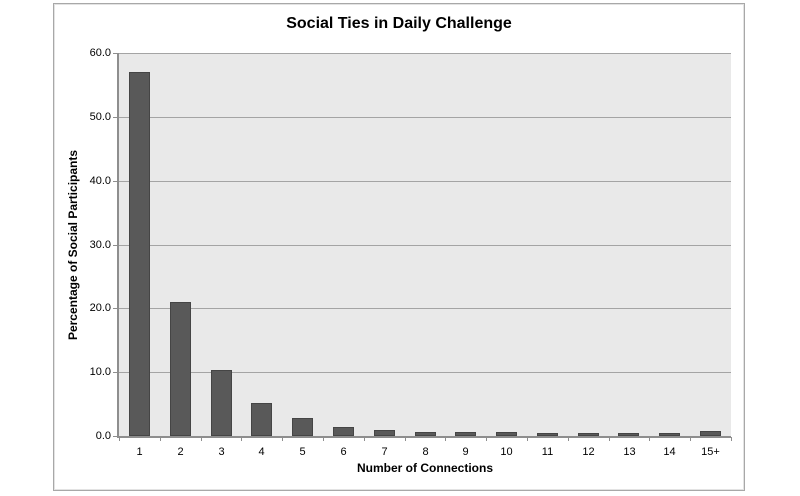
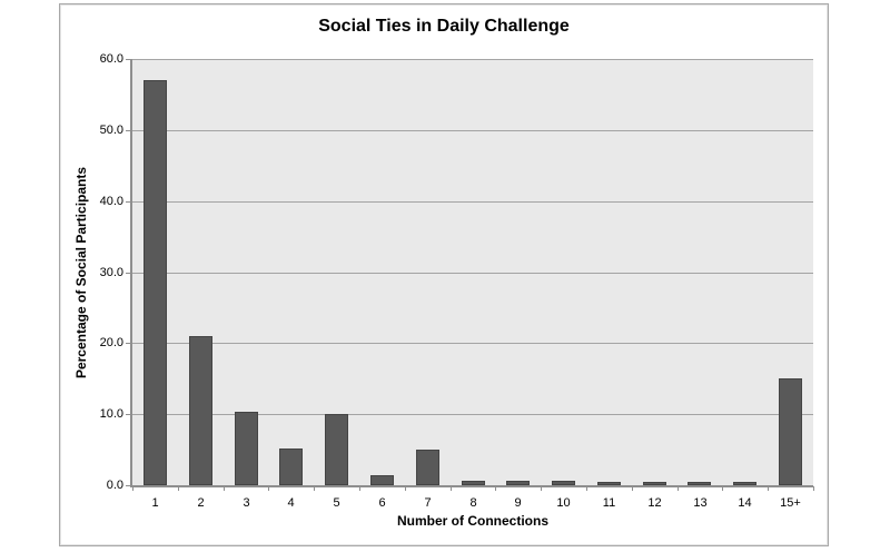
5: 3 -> 10
7: 1 -> 5
15+: 1 -> 15
